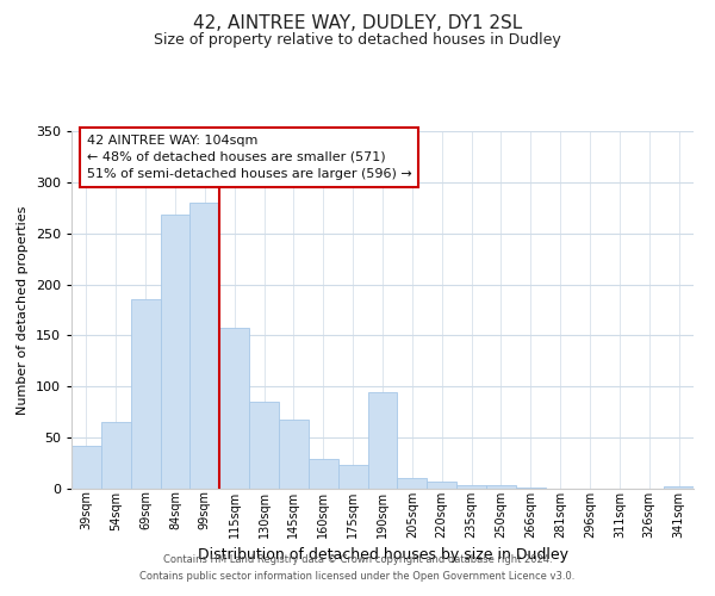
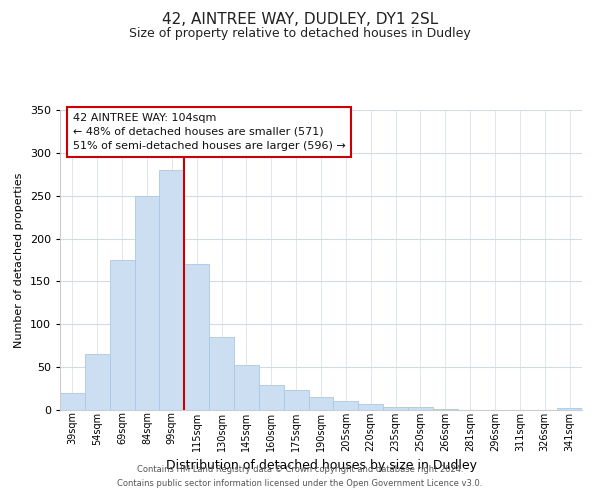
39sqm: 42 -> 20
69sqm: 186 -> 175
84sqm: 268 -> 250
115sqm: 158 -> 170
145sqm: 68 -> 52
190sqm: 94 -> 15
